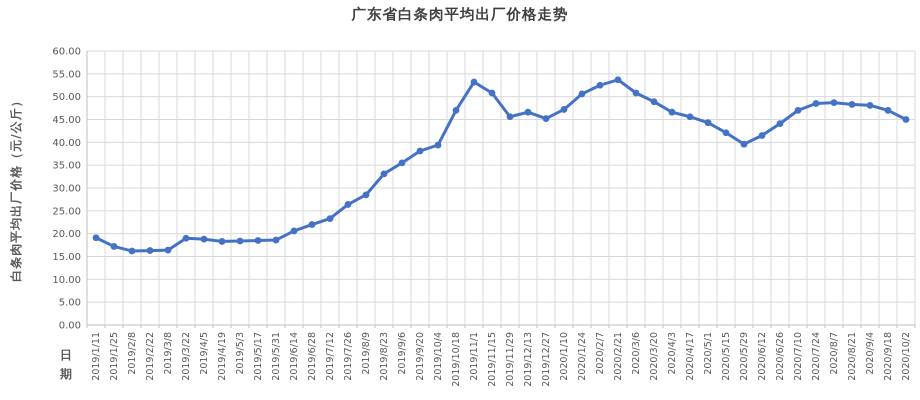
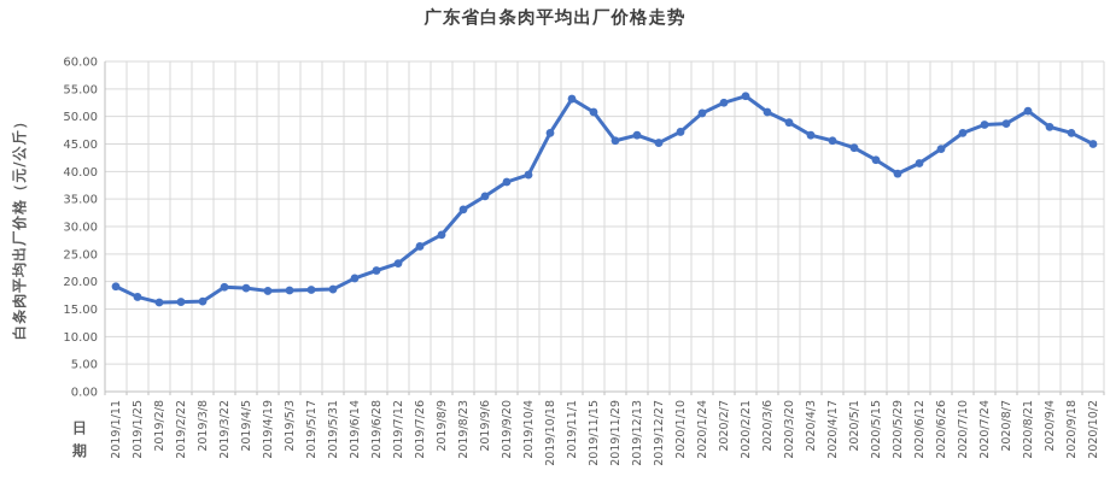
2020/8/21: 48 -> 51
